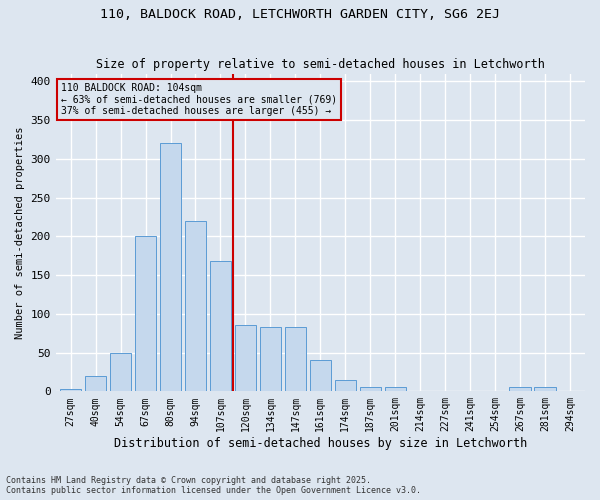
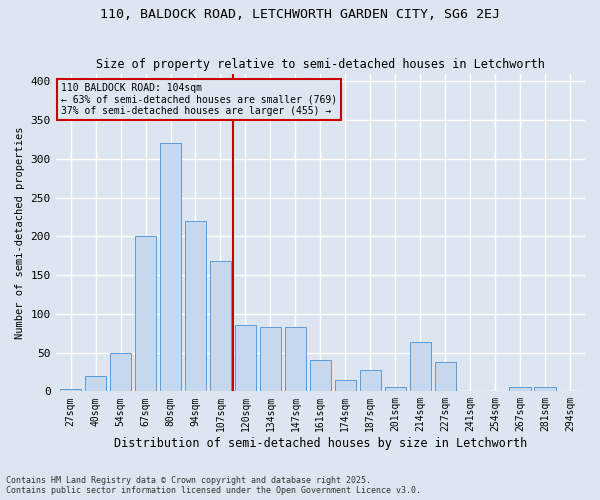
187sqm: 5 -> 28
214sqm: 1 -> 64
227sqm: 1 -> 38
